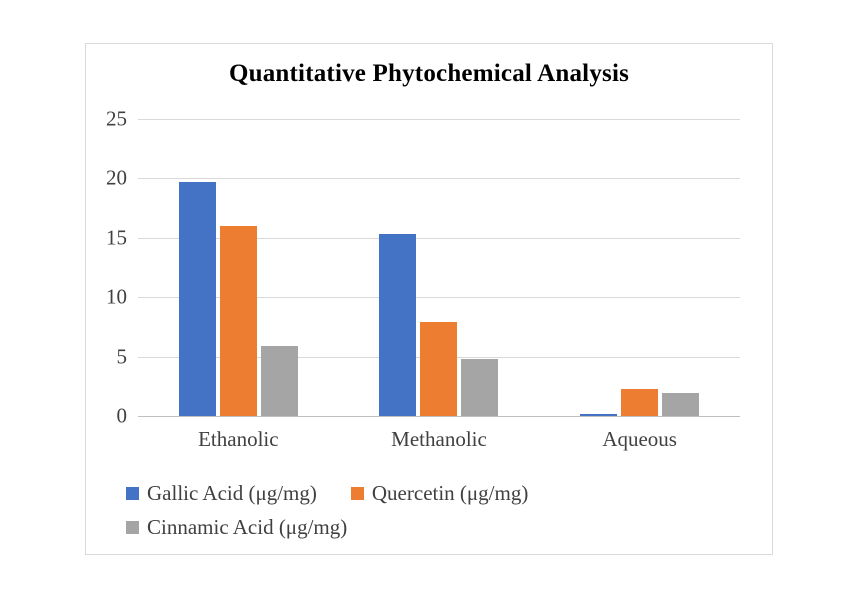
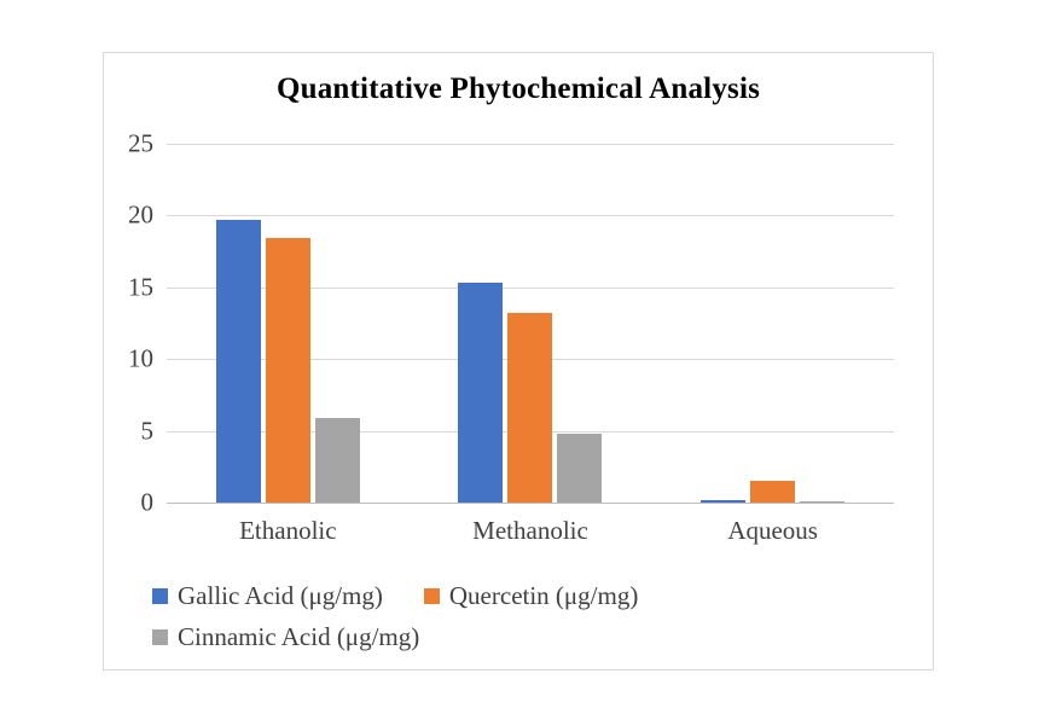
Quercetin (μg/mg)/Ethanolic: 16.0 -> 18.4
Quercetin (μg/mg)/Methanolic: 7.9 -> 13.2
Quercetin (μg/mg)/Aqueous: 2.3 -> 1.5
Cinnamic Acid (μg/mg)/Aqueous: 1.9 -> 0.1
